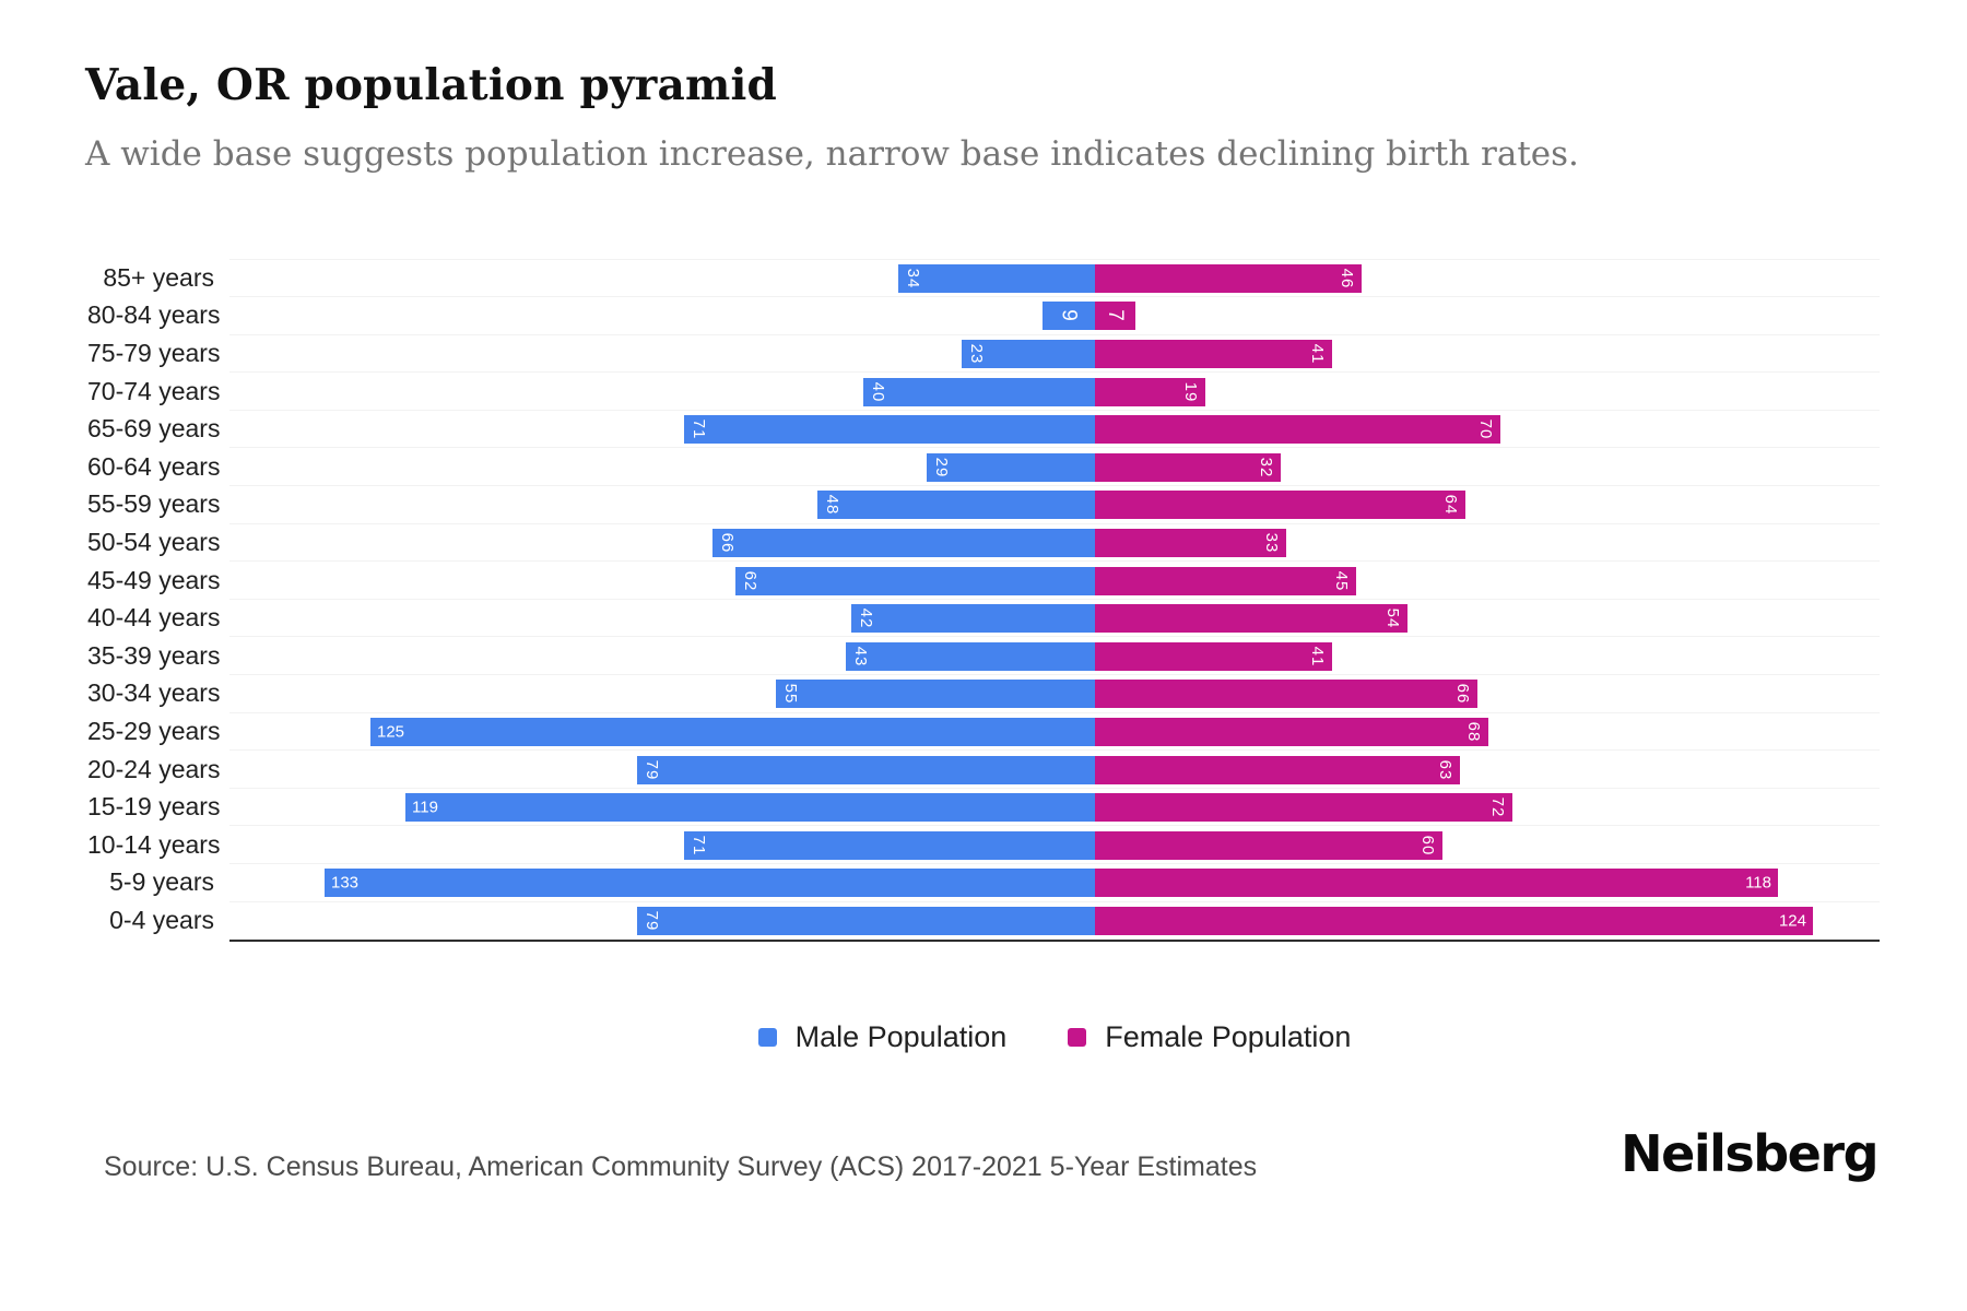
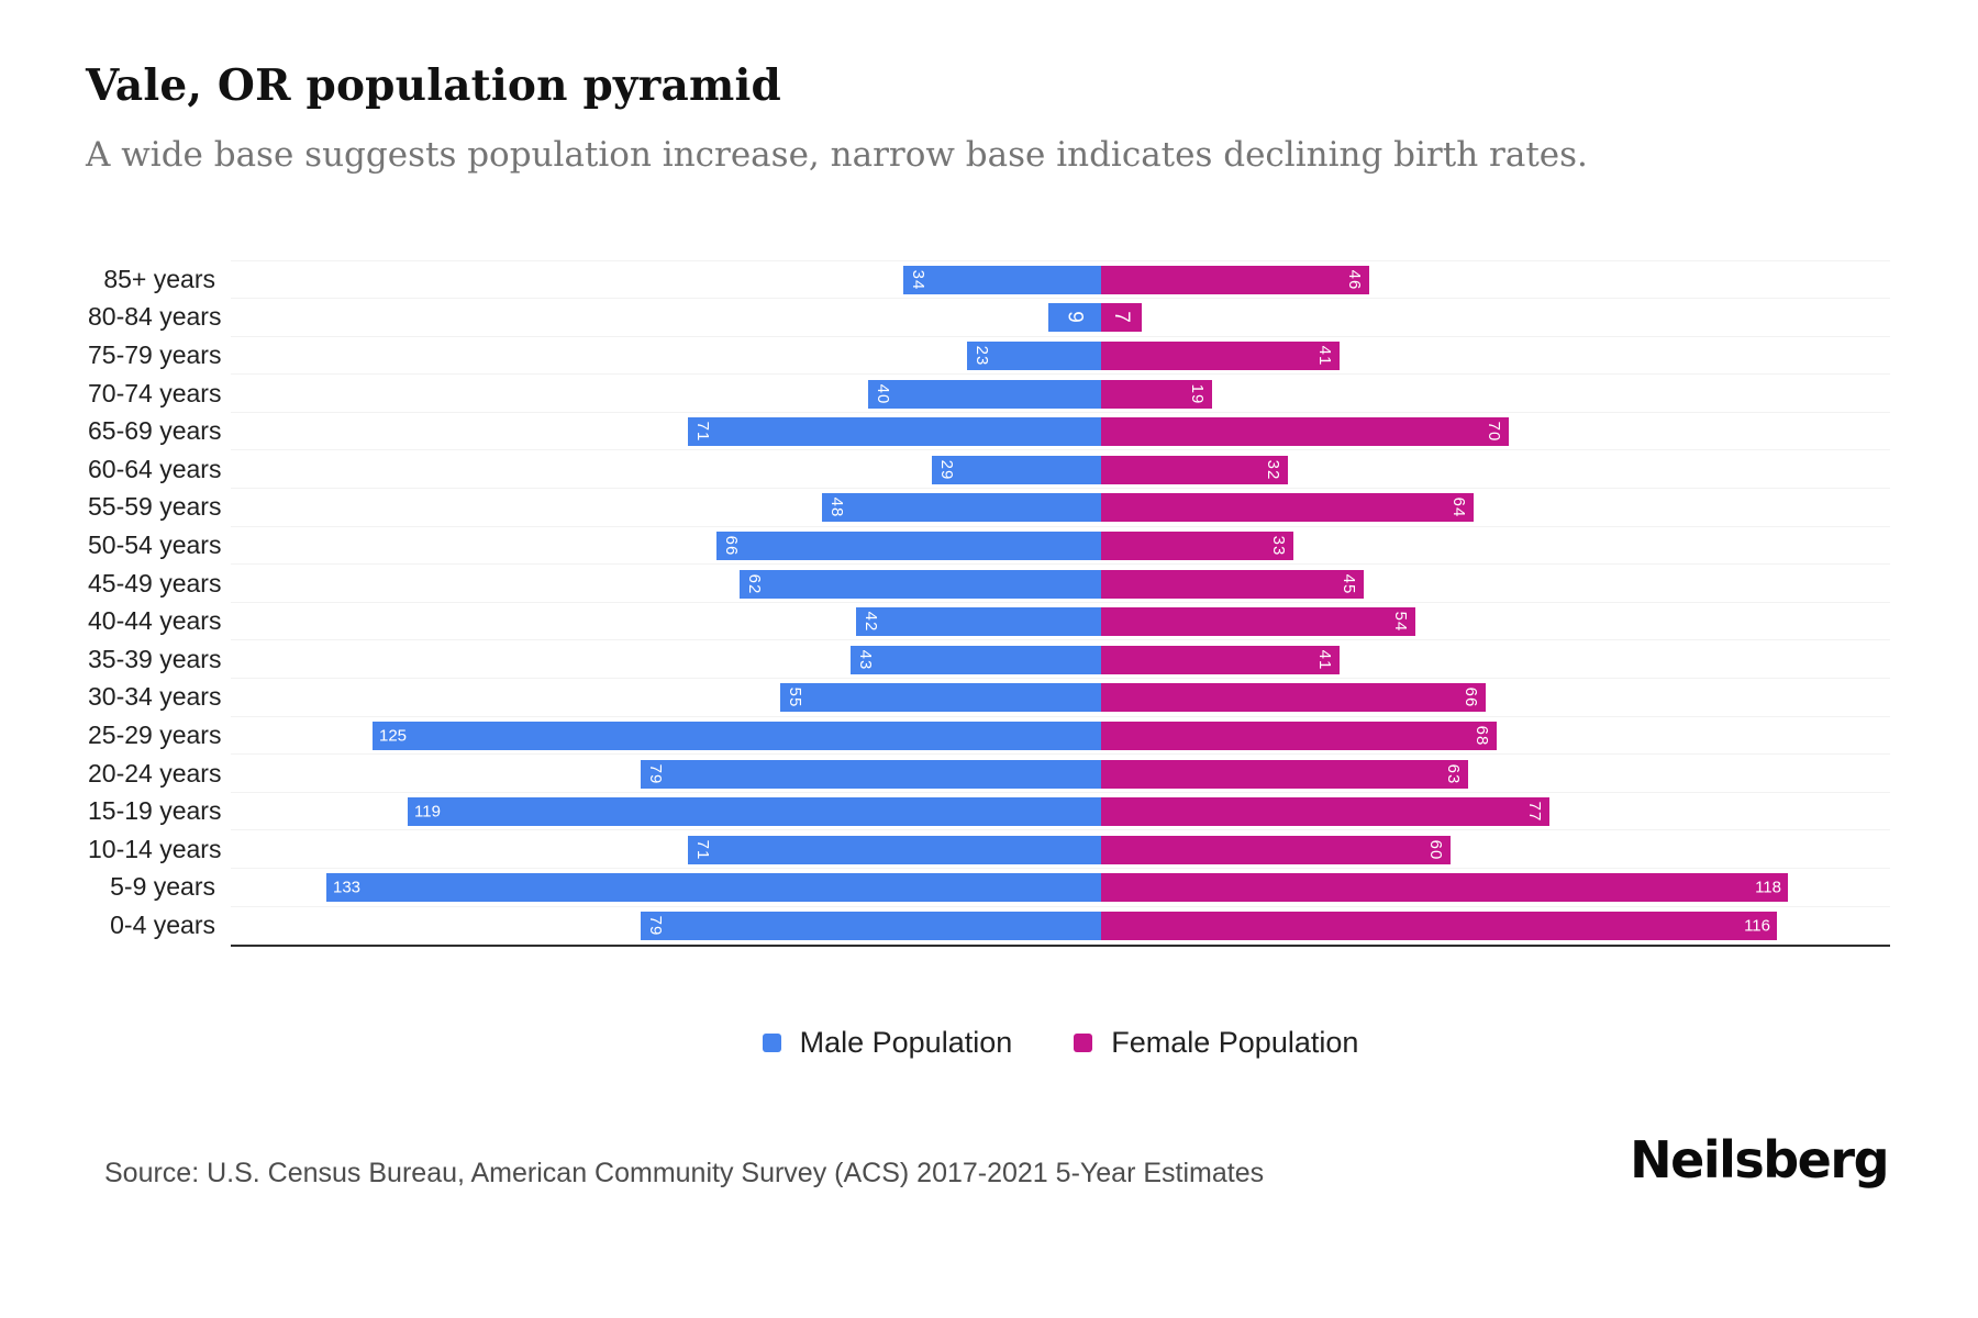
Female Population/15-19 years: 72 -> 77
Female Population/0-4 years: 124 -> 116
